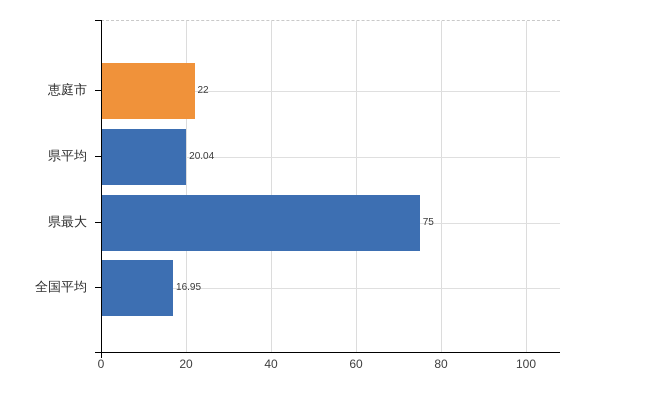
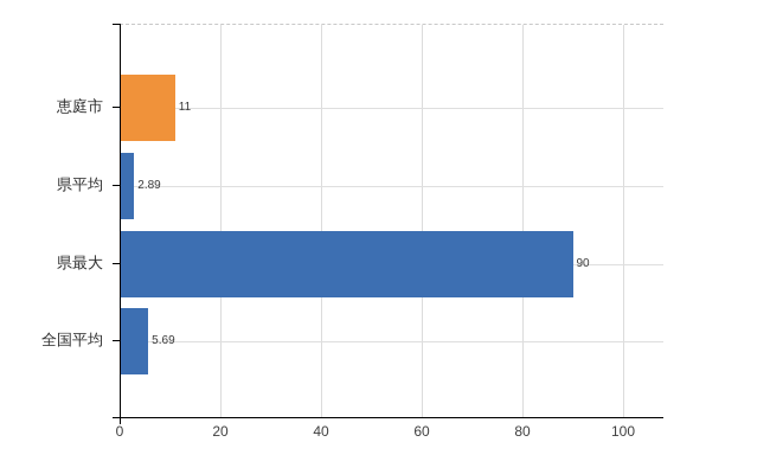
恵庭市: 22 -> 11
県平均: 20.04 -> 2.89
県最大: 75 -> 90
全国平均: 16.95 -> 5.69
